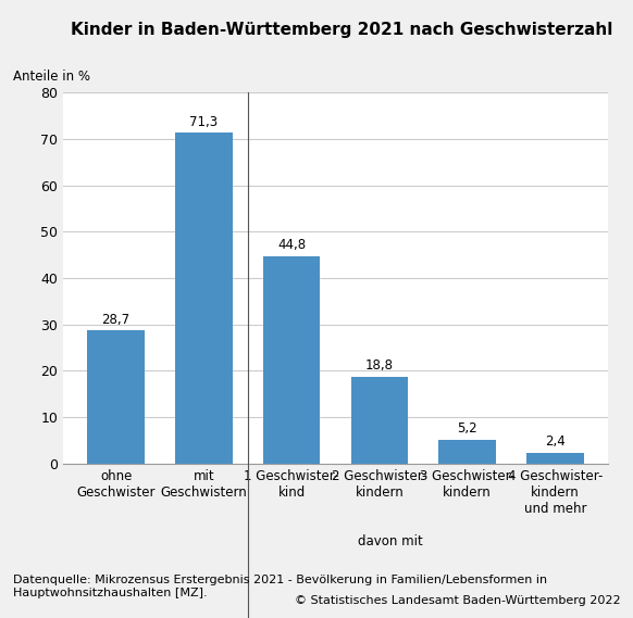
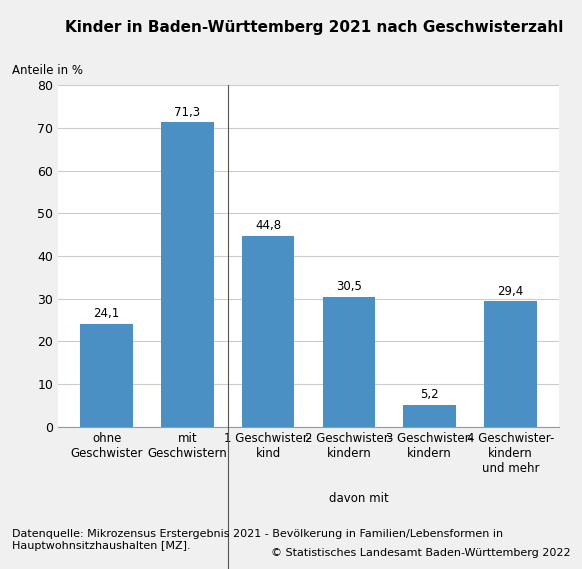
ohne Geschwister: 28,7 -> 24,1
2 Geschwister- kindern: 18,8 -> 30,5
4 Geschwister- kindern und mehr: 2,4 -> 29,4
